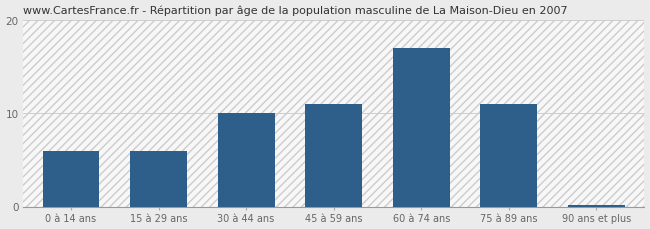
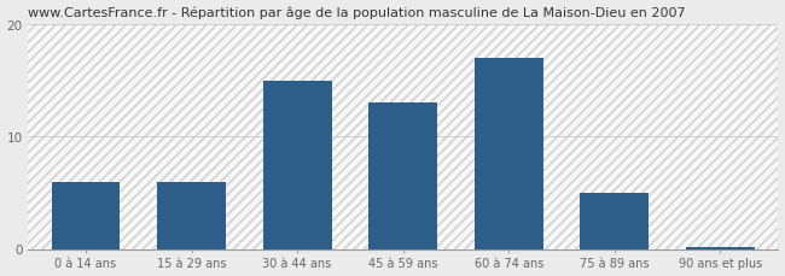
30 à 44 ans: 10.0 -> 15.0
45 à 59 ans: 11.0 -> 13.0
75 à 89 ans: 11.0 -> 5.0
